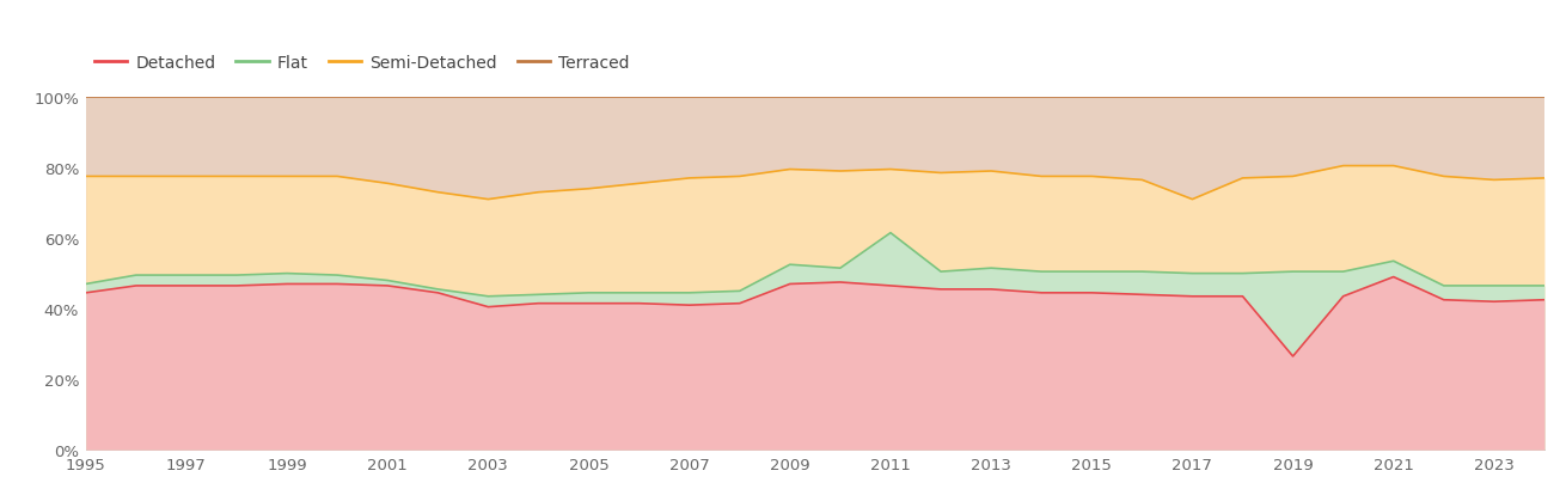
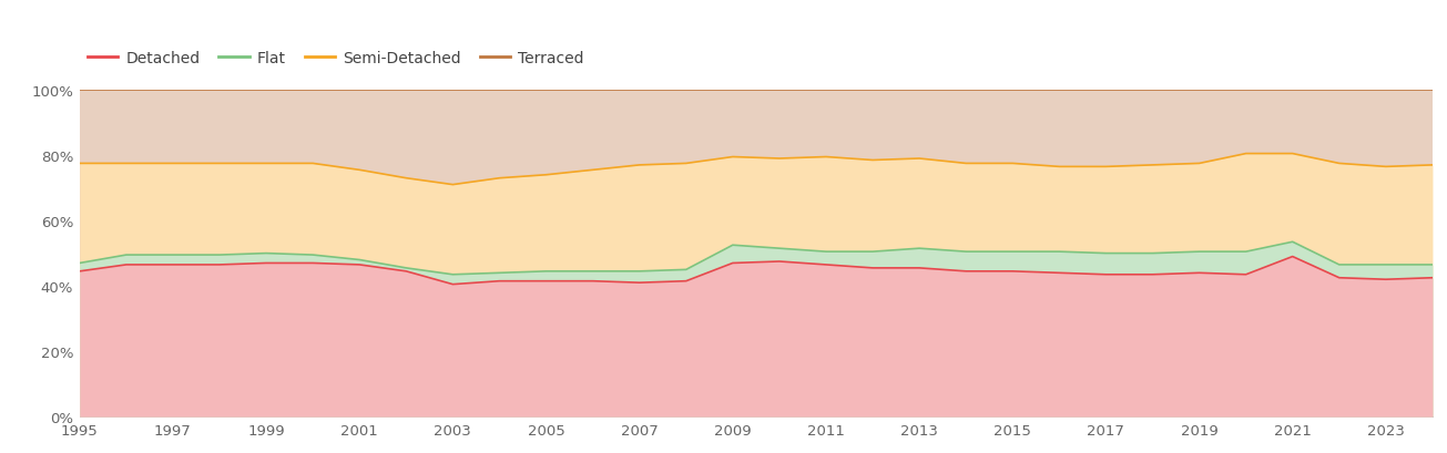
Flat/2011: 61.5% -> 50.5%
Semi-Detached/2017: 71.0% -> 76.5%
Detached/2019: 26.5% -> 44.0%
